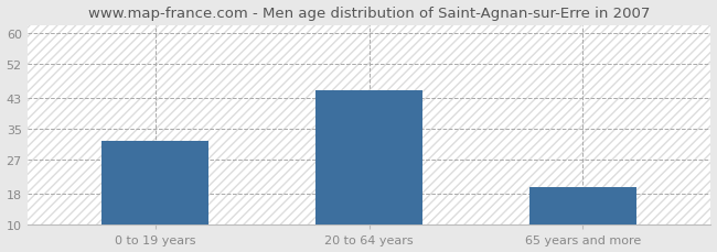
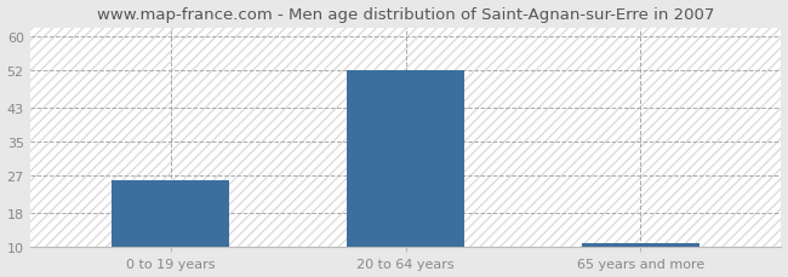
0 to 19 years: 32 -> 26
20 to 64 years: 45 -> 52
65 years and more: 20 -> 11
